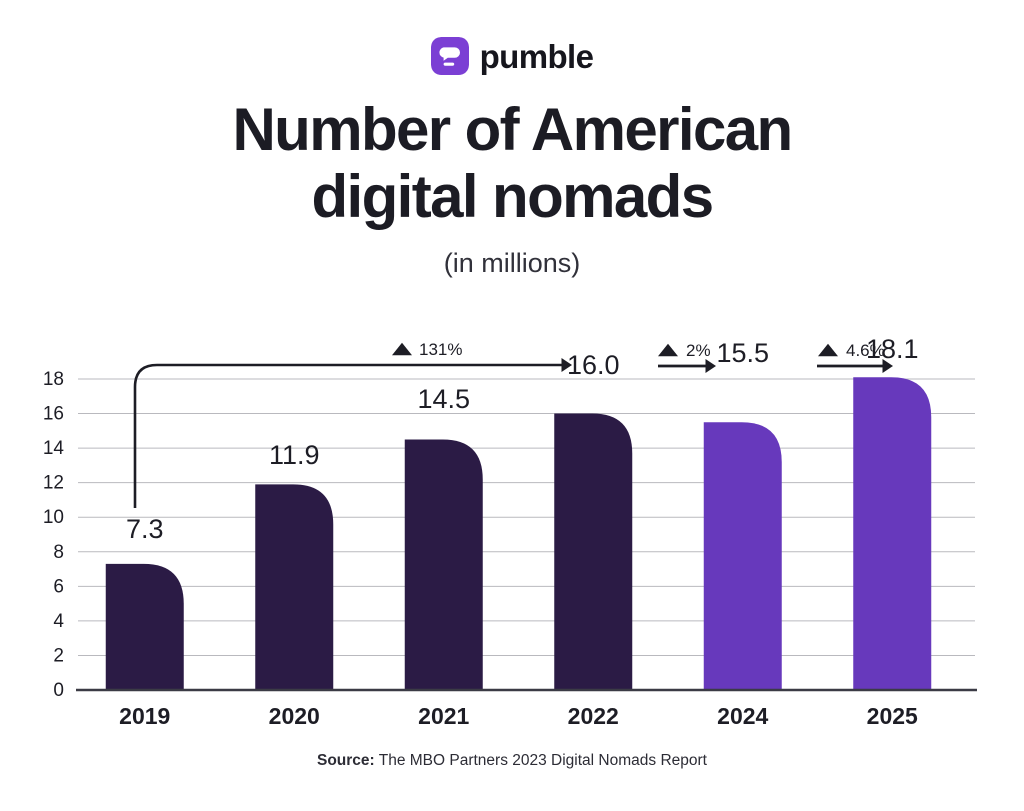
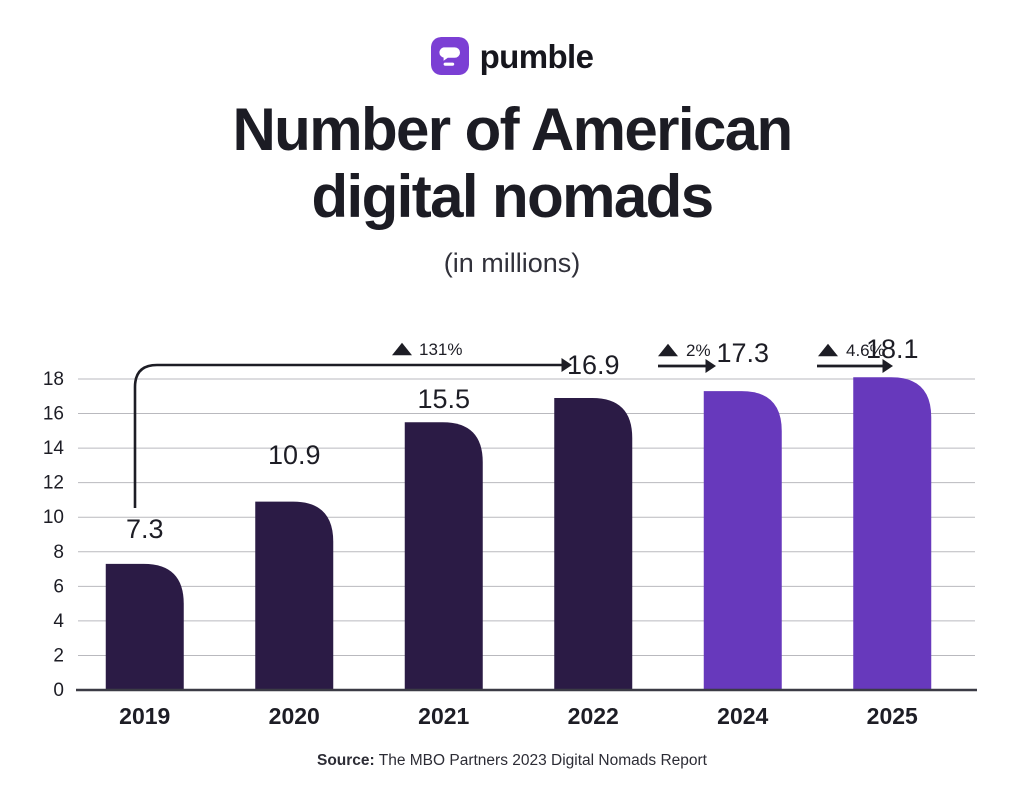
2020: 11.9 -> 10.9
2021: 14.5 -> 15.5
2022: 16.0 -> 16.9
2024: 15.5 -> 17.3
